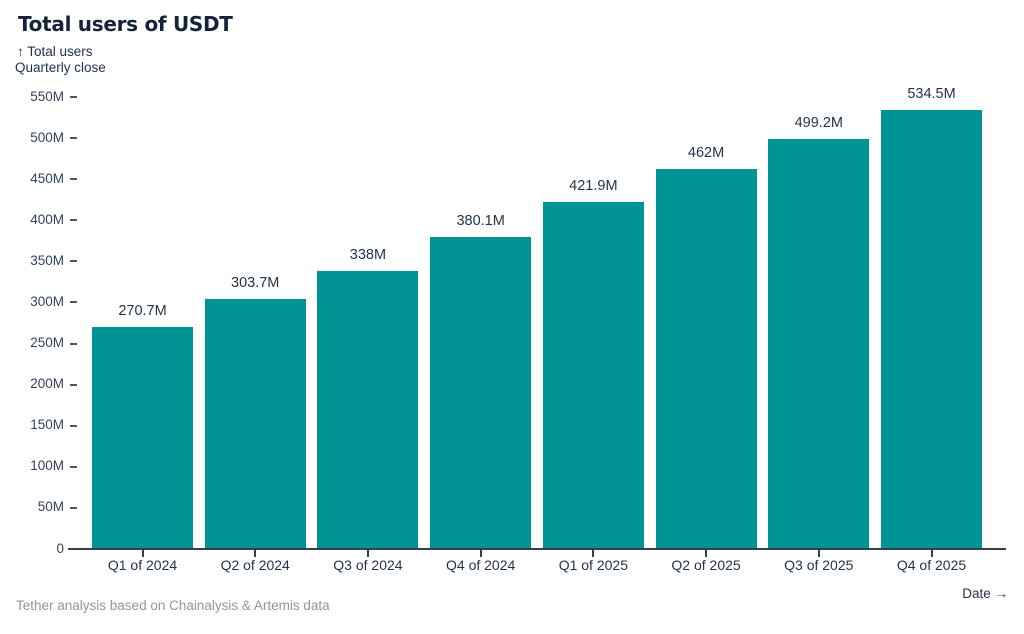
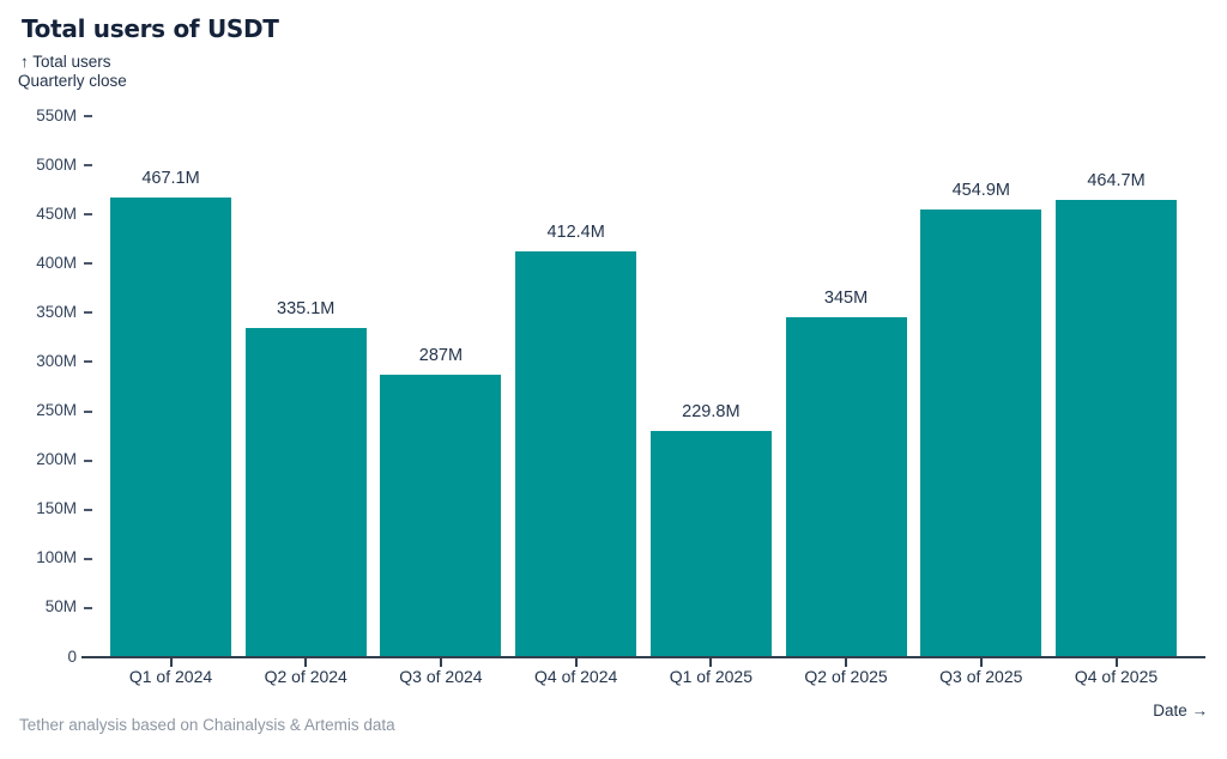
Q1 of 2024: 270.7M -> 467.1M
Q2 of 2024: 303.7M -> 335.1M
Q3 of 2024: 338M -> 287M
Q4 of 2024: 380.1M -> 412.4M
Q1 of 2025: 421.9M -> 229.8M
Q2 of 2025: 462M -> 345M
Q3 of 2025: 499.2M -> 454.9M
Q4 of 2025: 534.5M -> 464.7M
